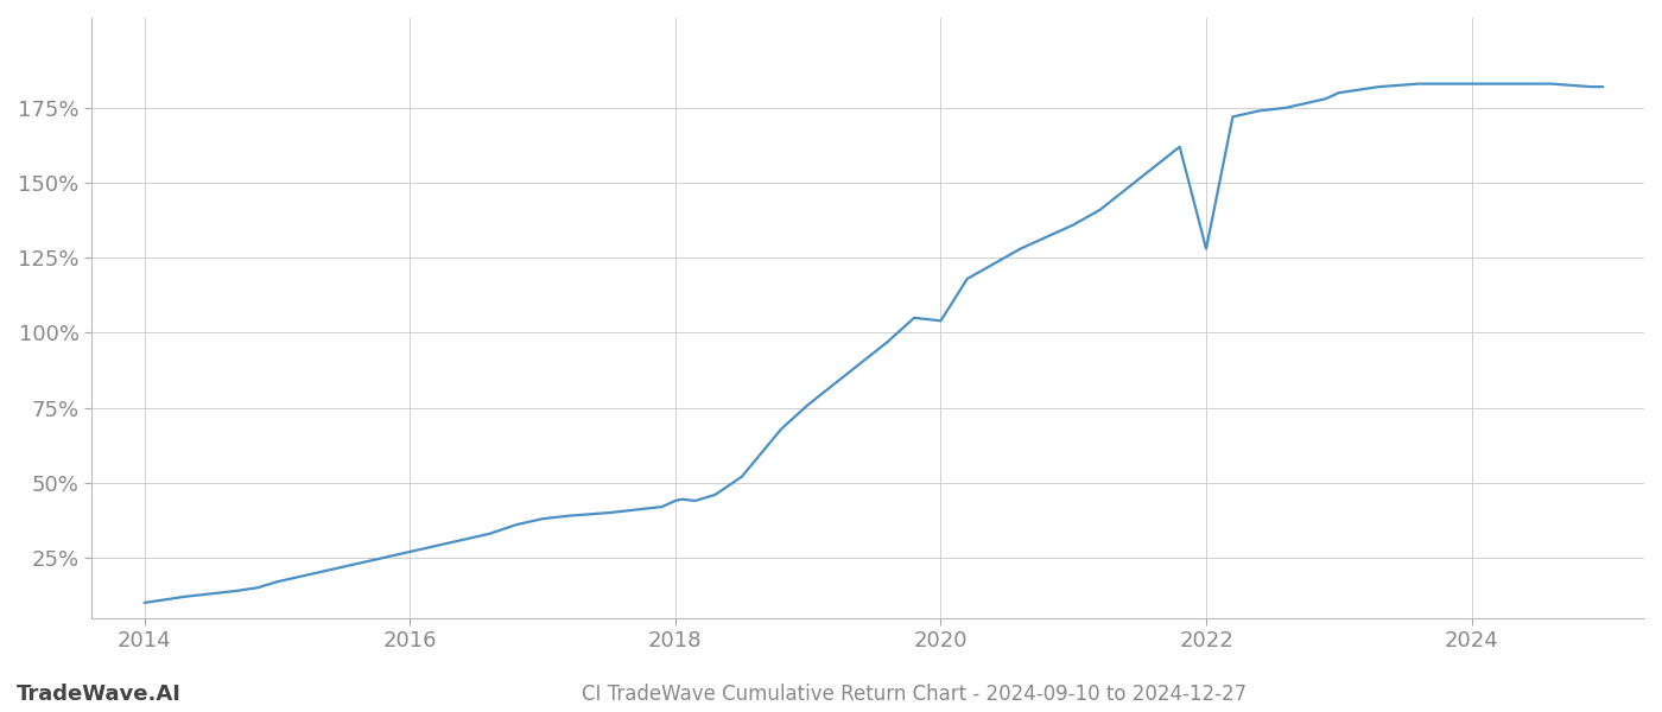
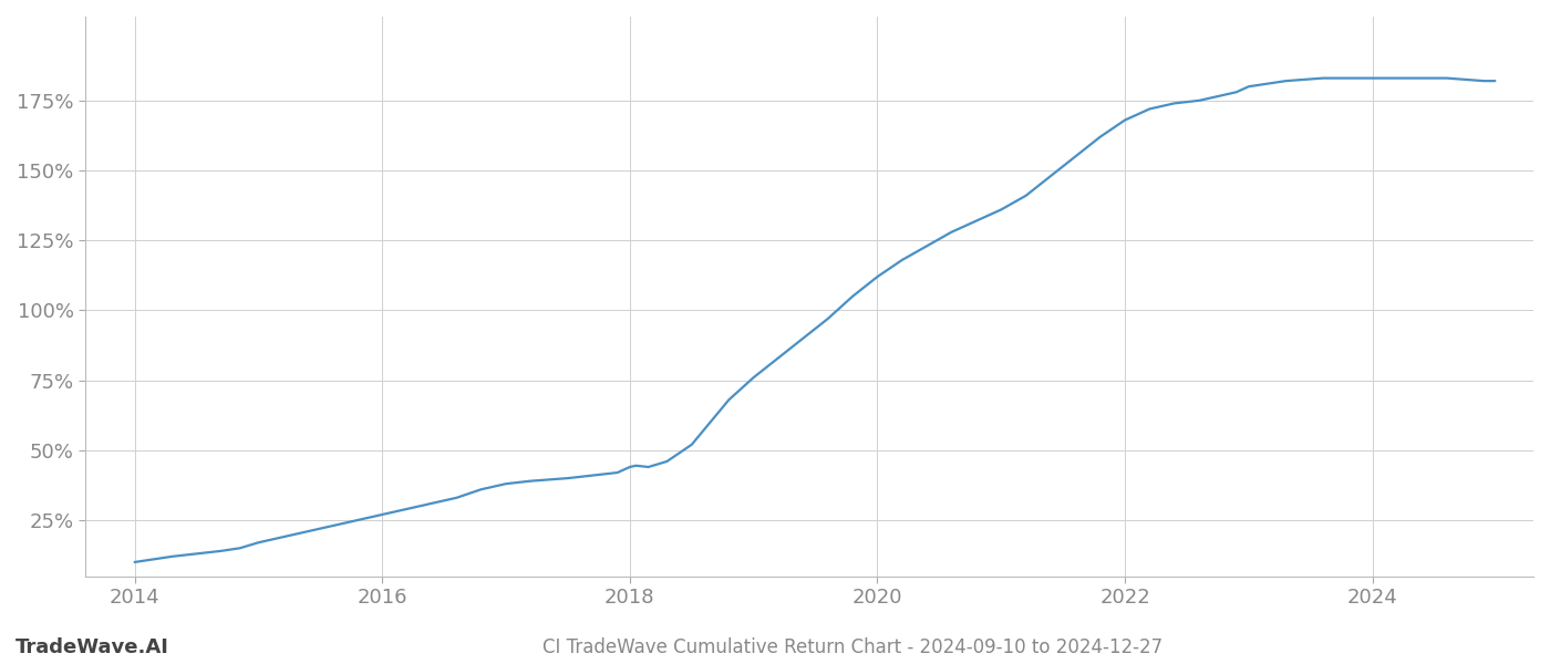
2020: 104.0% -> 112.0%
2022: 128.0% -> 168.0%
